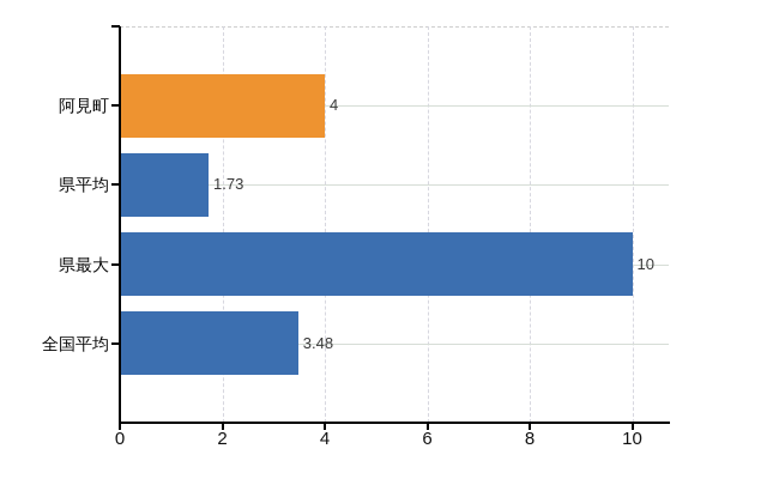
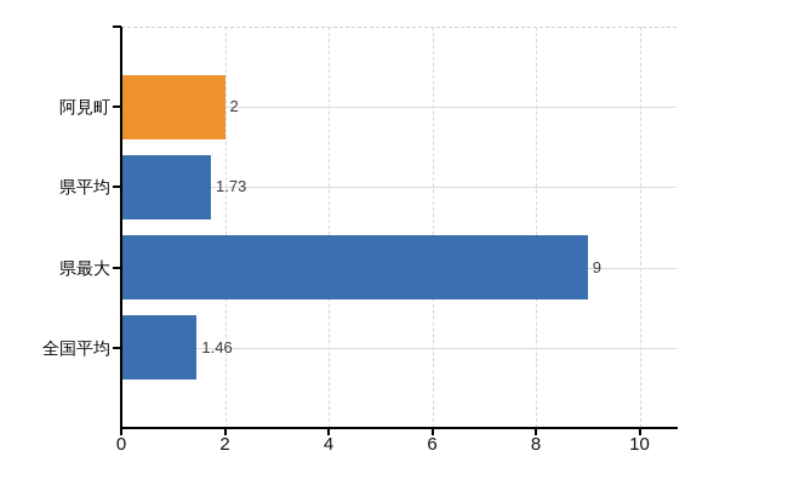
阿見町: 4 -> 2
県最大: 10 -> 9
全国平均: 3.48 -> 1.46
